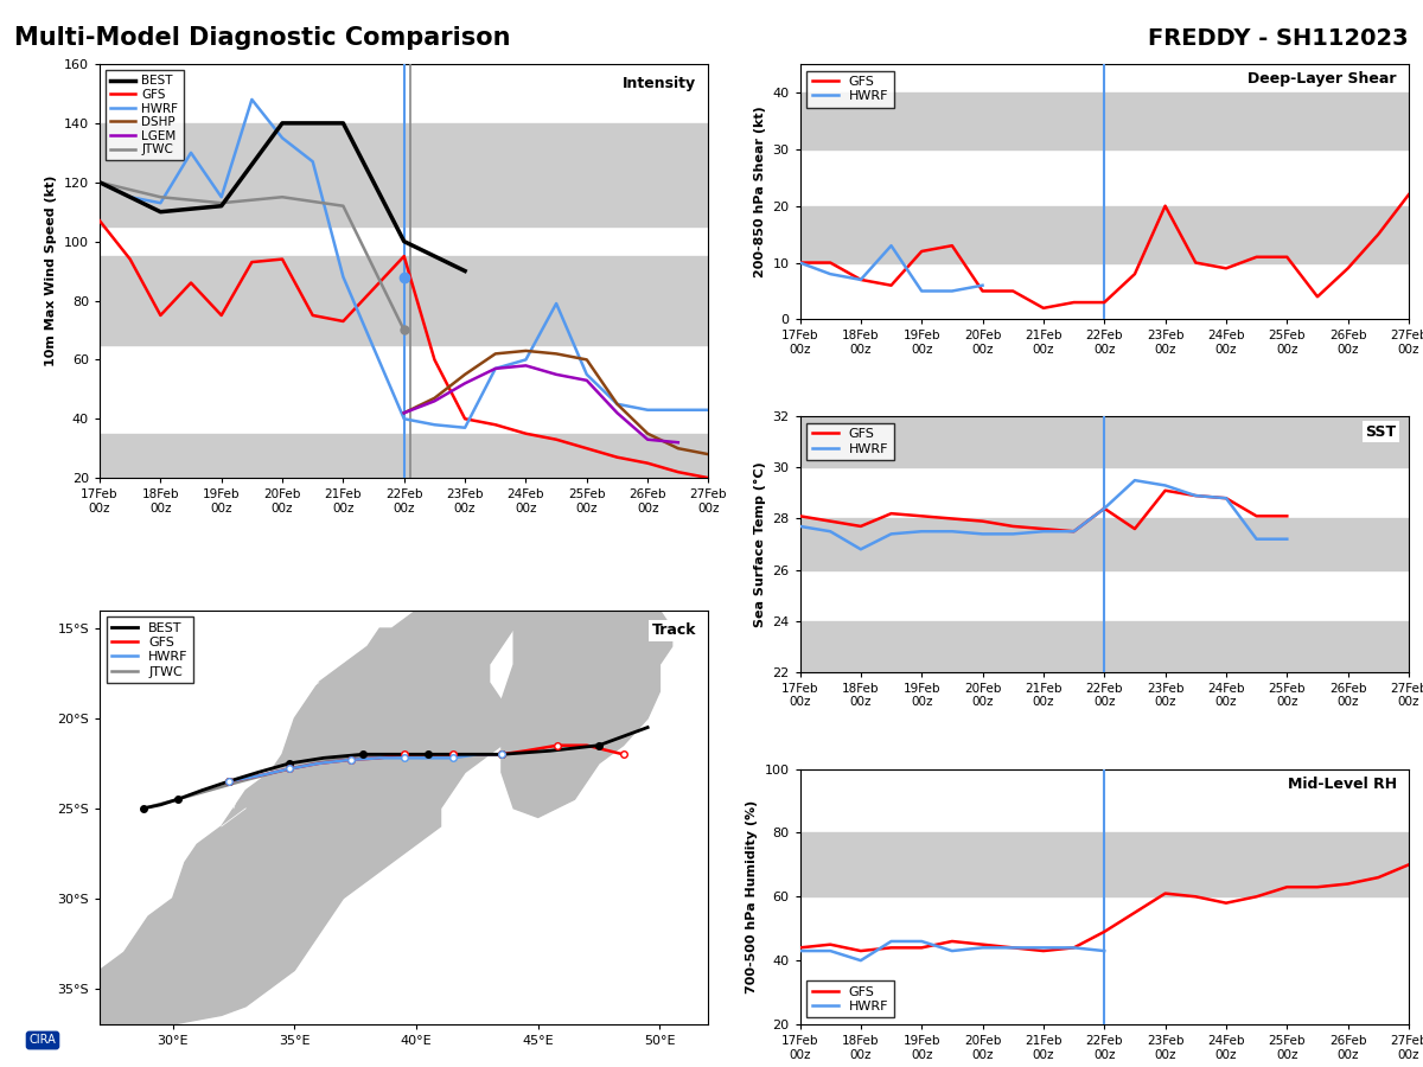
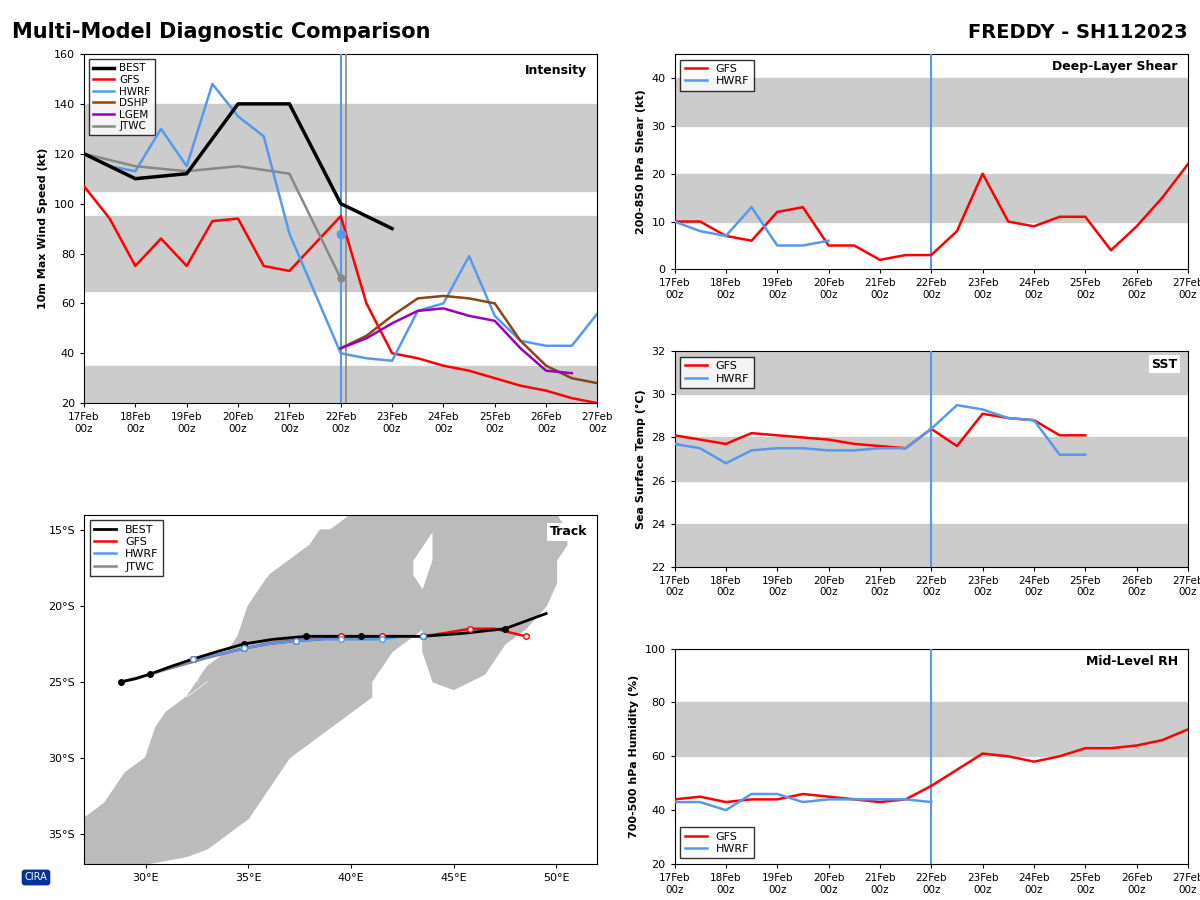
HWRF/27Feb 00z: 43 -> 56
